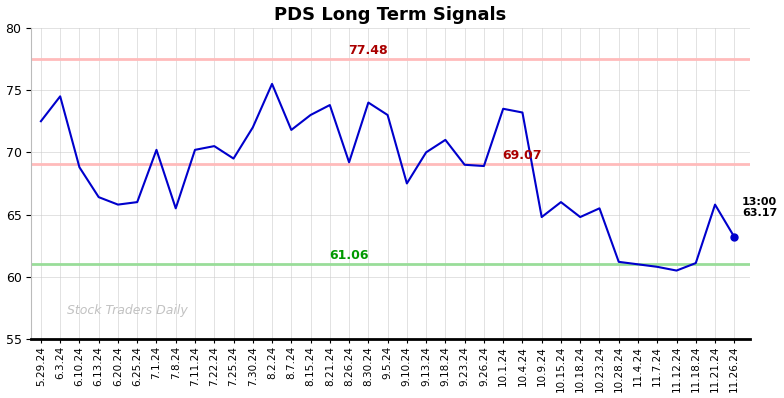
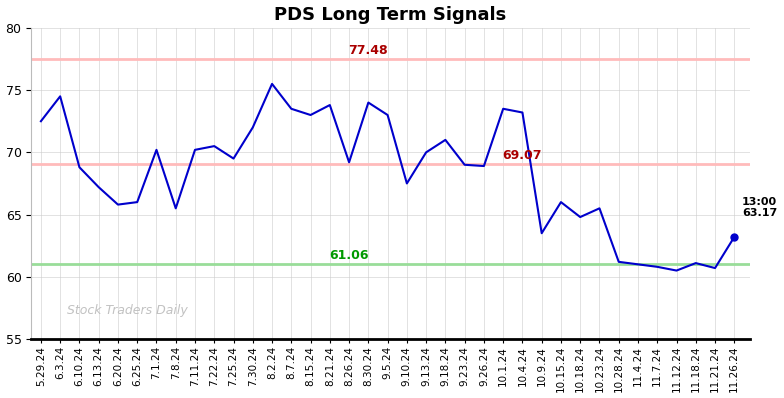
6.13.24: 66.4 -> 67.2
8.7.24: 71.8 -> 73.5
10.9.24: 64.8 -> 63.5
11.21.24: 65.8 -> 60.7
